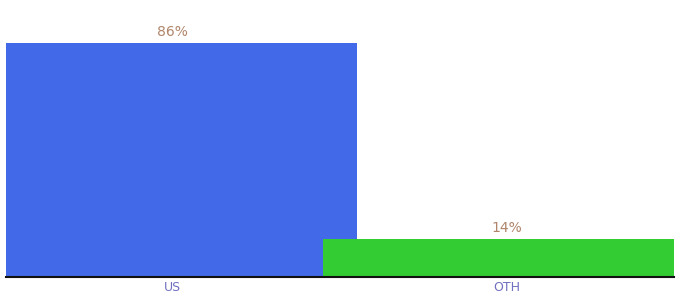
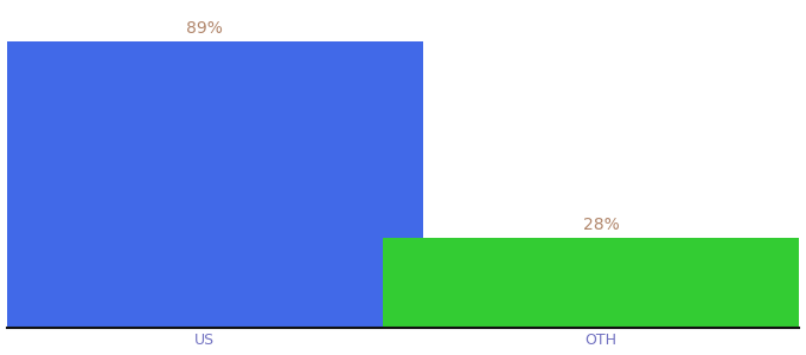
US: 86% -> 89%
OTH: 14% -> 28%
